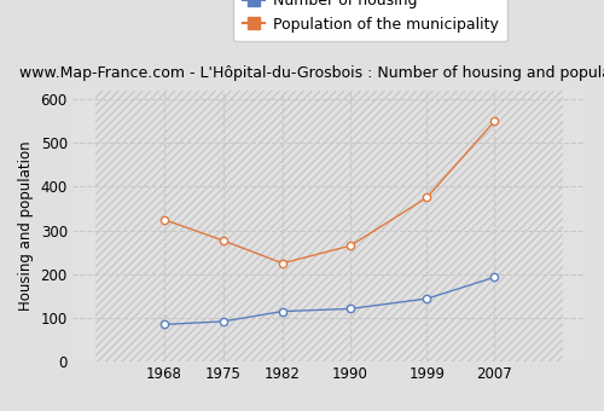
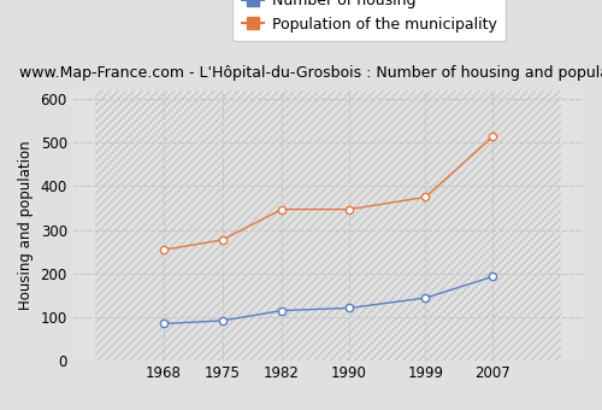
Population of the municipality/1968: 325 -> 254
Population of the municipality/1982: 225 -> 347
Population of the municipality/1990: 265 -> 347
Population of the municipality/2007: 550 -> 514
